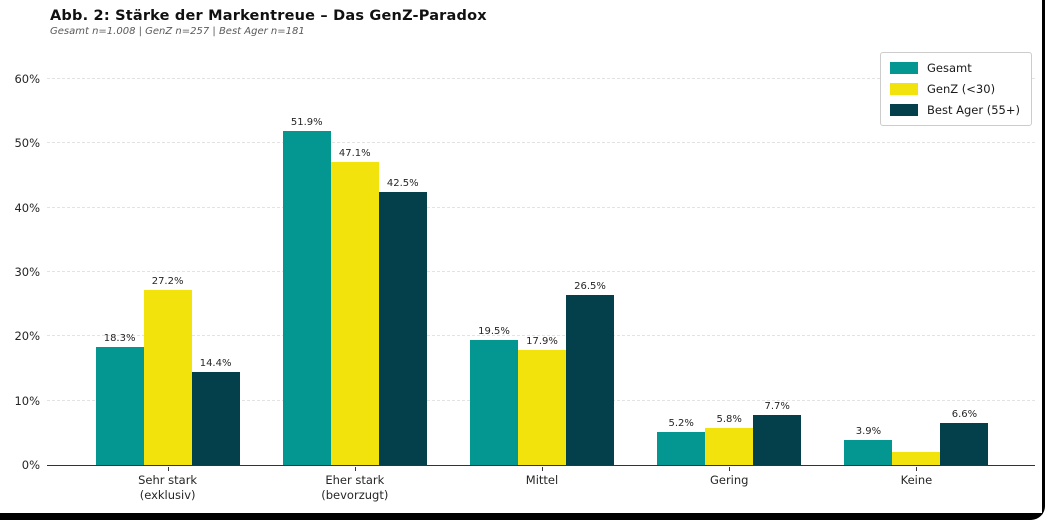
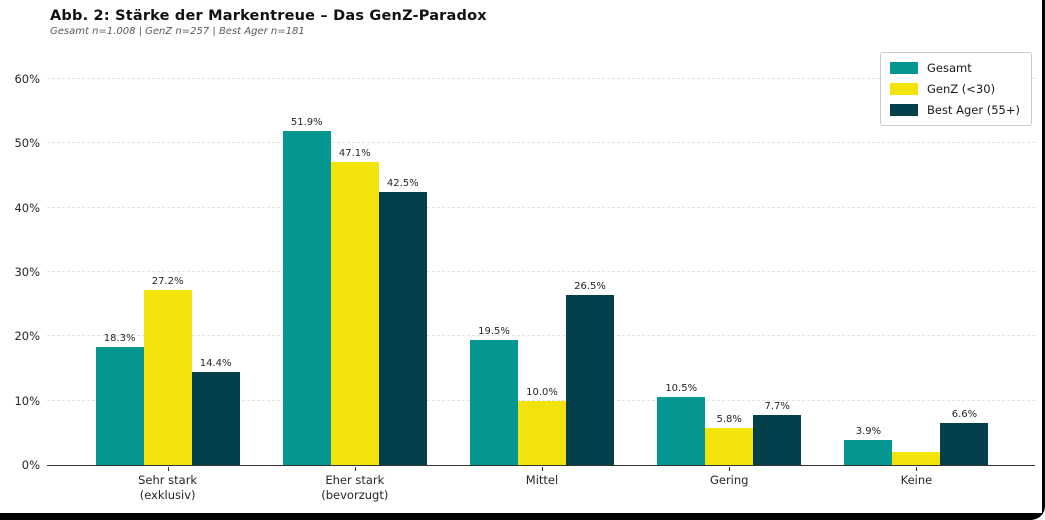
GenZ (<30)/Mittel: 17.9% -> 10.0%
Gesamt/Gering: 5.2% -> 10.5%
